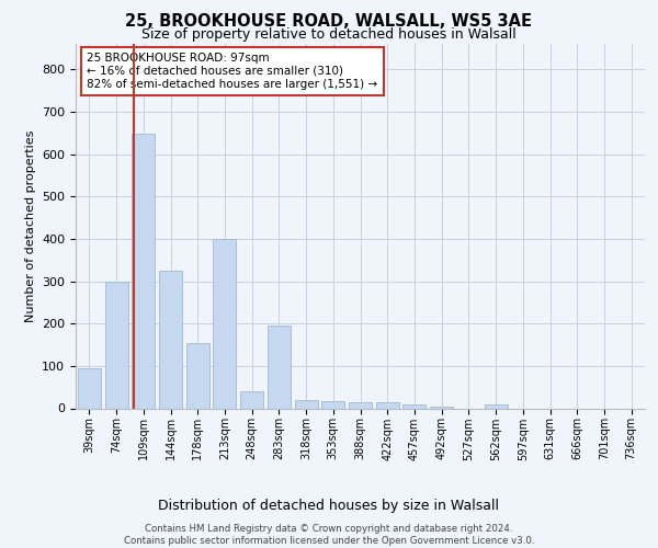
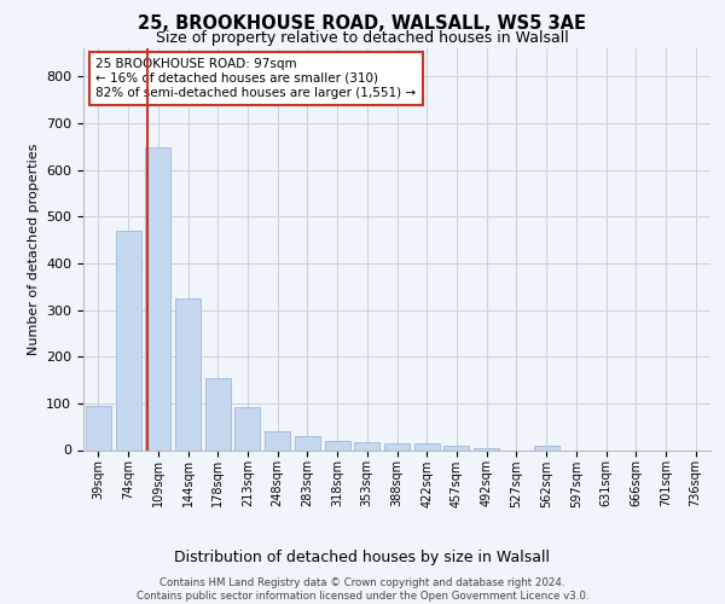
74sqm: 300 -> 470
213sqm: 400 -> 92
283sqm: 195 -> 29
